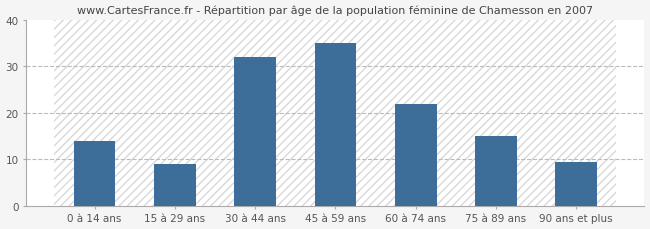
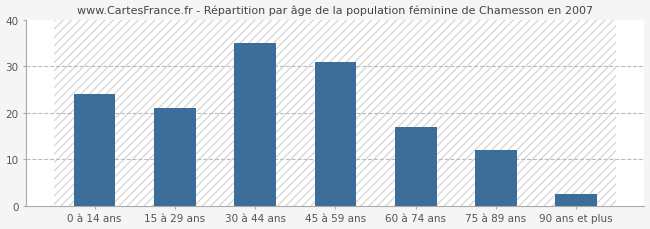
0 à 14 ans: 14.0 -> 24.0
15 à 29 ans: 9.0 -> 21.0
30 à 44 ans: 32.0 -> 35.0
45 à 59 ans: 35.0 -> 31.0
60 à 74 ans: 22.0 -> 17.0
75 à 89 ans: 15.0 -> 12.0
90 ans et plus: 9.5 -> 2.5
